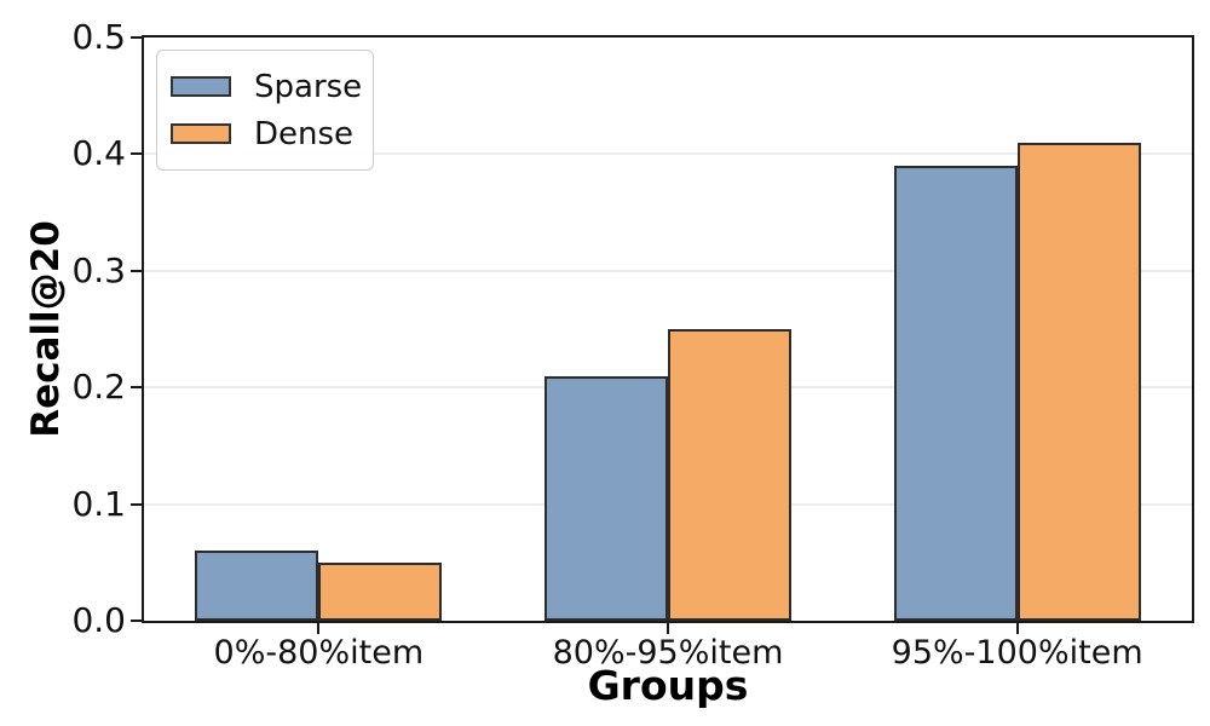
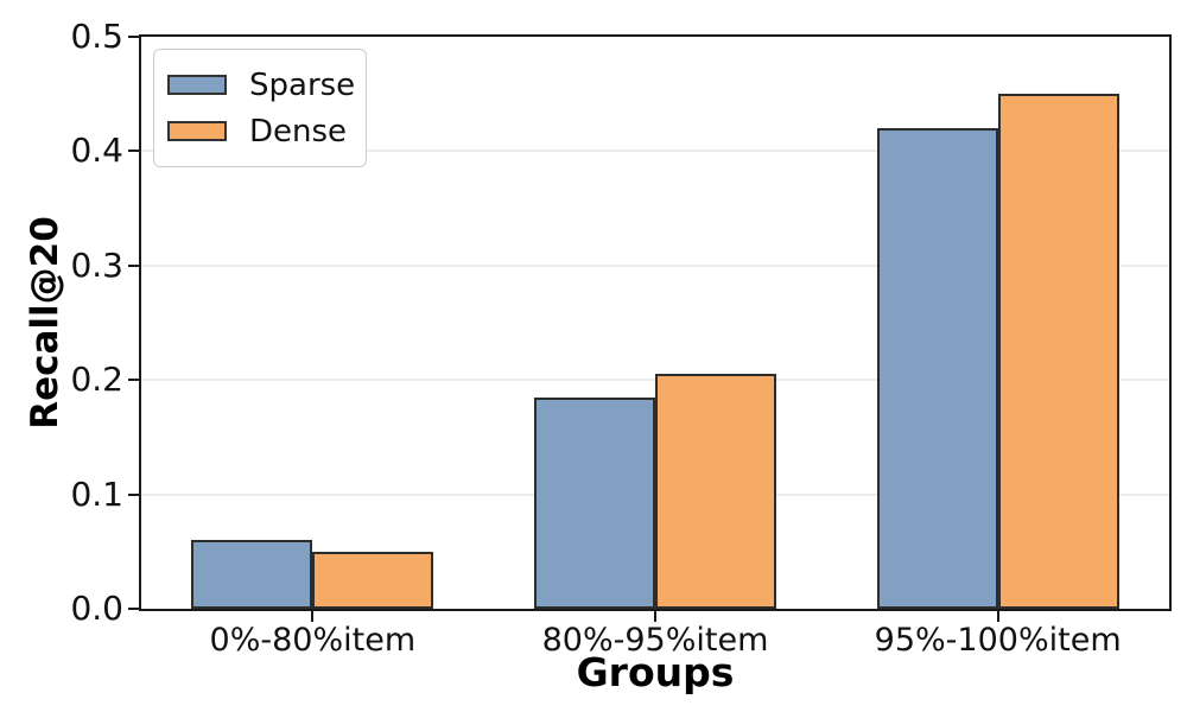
Sparse/80%-95%item: 0.21 -> 0.18
Dense/80%-95%item: 0.25 -> 0.20
Sparse/95%-100%item: 0.39 -> 0.42
Dense/95%-100%item: 0.41 -> 0.45
